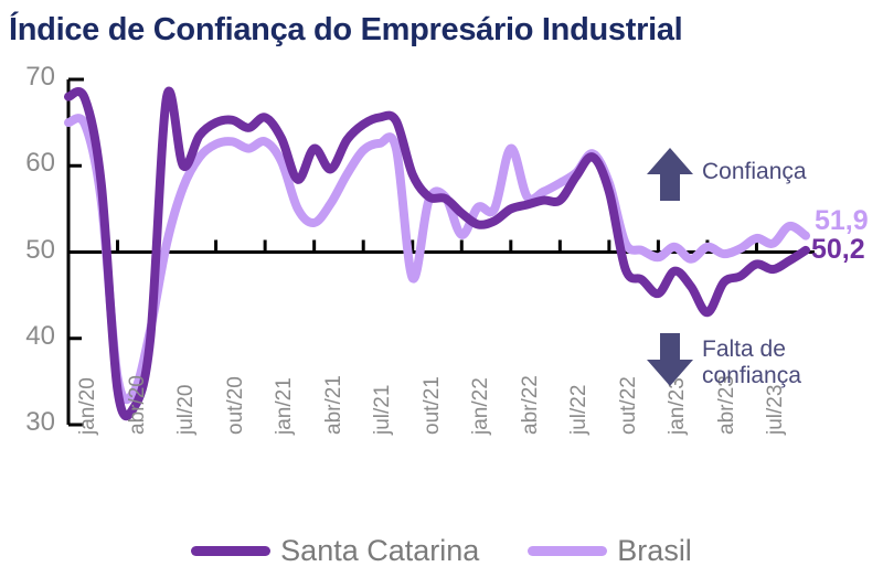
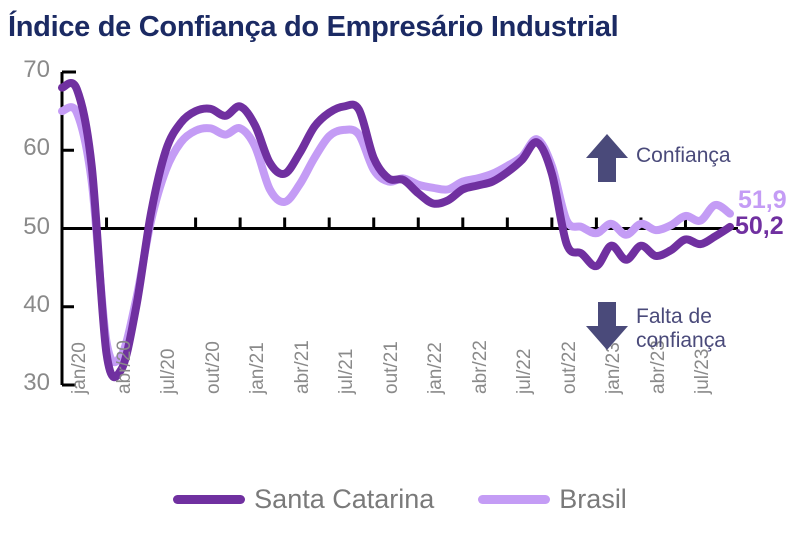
Santa Catarina/jul/20: 68 -> 52
Santa Catarina/abr/21: 62 -> 57
Brasil/out/21: 47 -> 58
Brasil/jan/22: 52 -> 56
Brasil/abr/22: 62 -> 56
Santa Catarina/jul/22: 56 -> 57
Santa Catarina/abr/23: 43 -> 48
